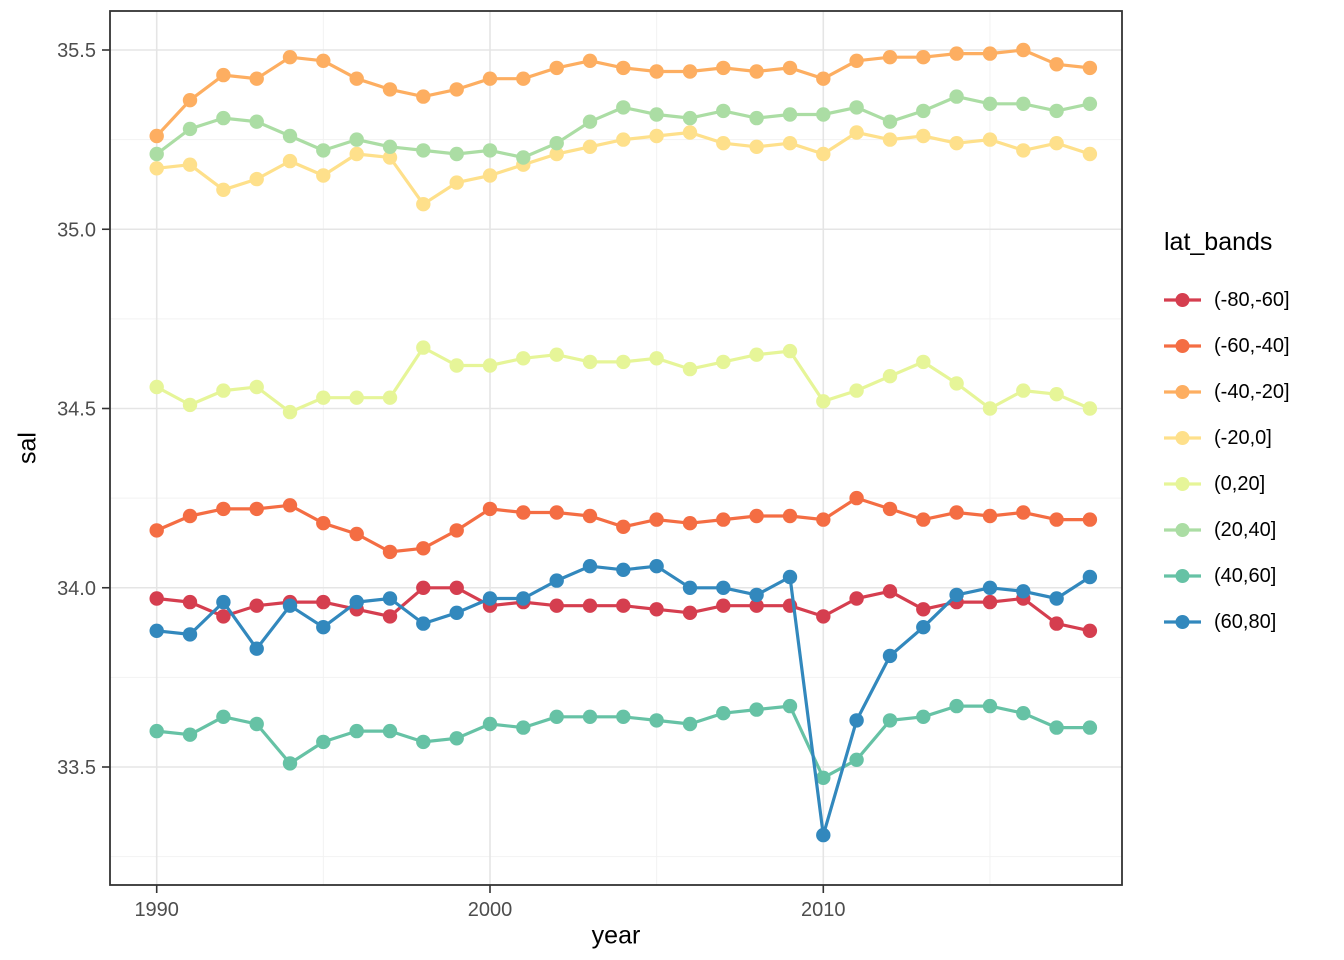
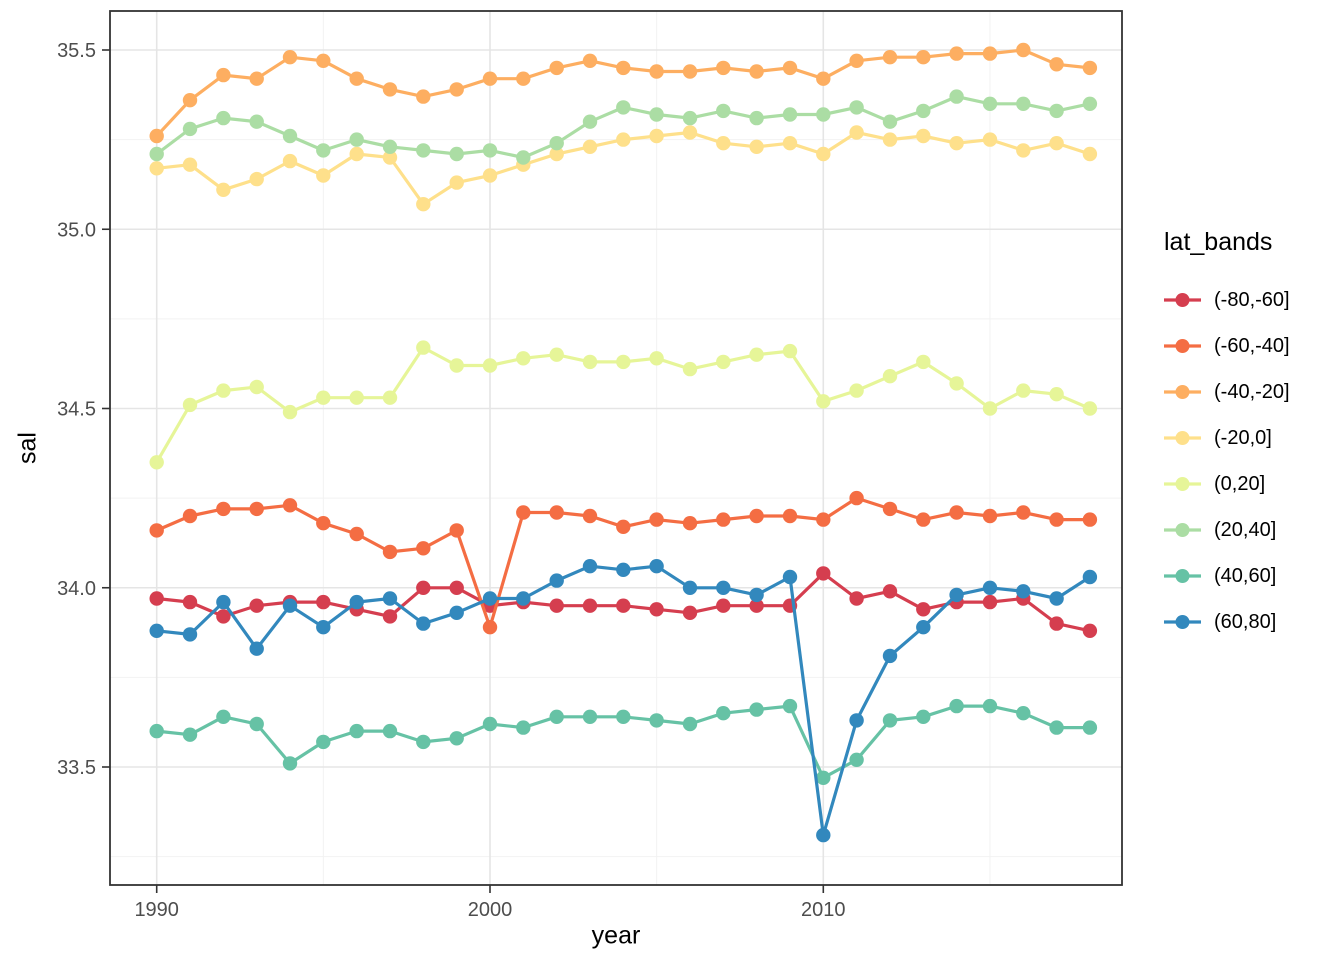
(0,20]/1990: 34.56 -> 34.35
(-60,-40]/2000: 34.22 -> 33.89
(-80,-60]/2010: 33.92 -> 34.04
